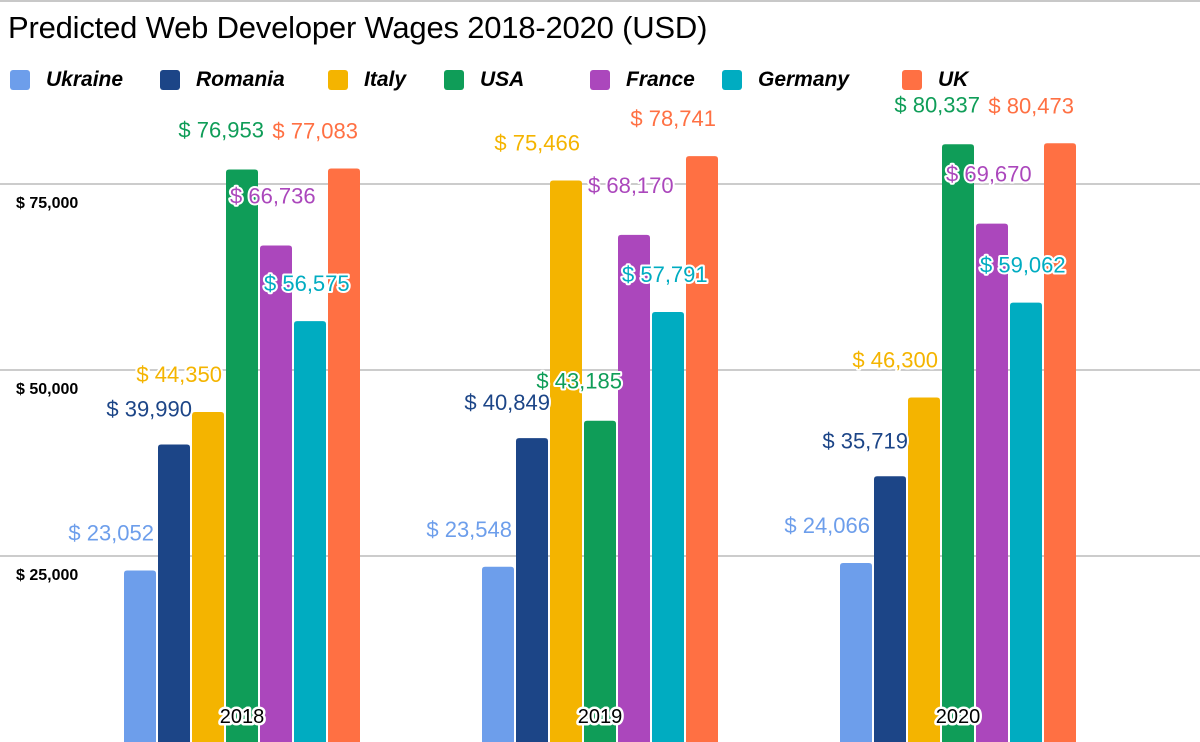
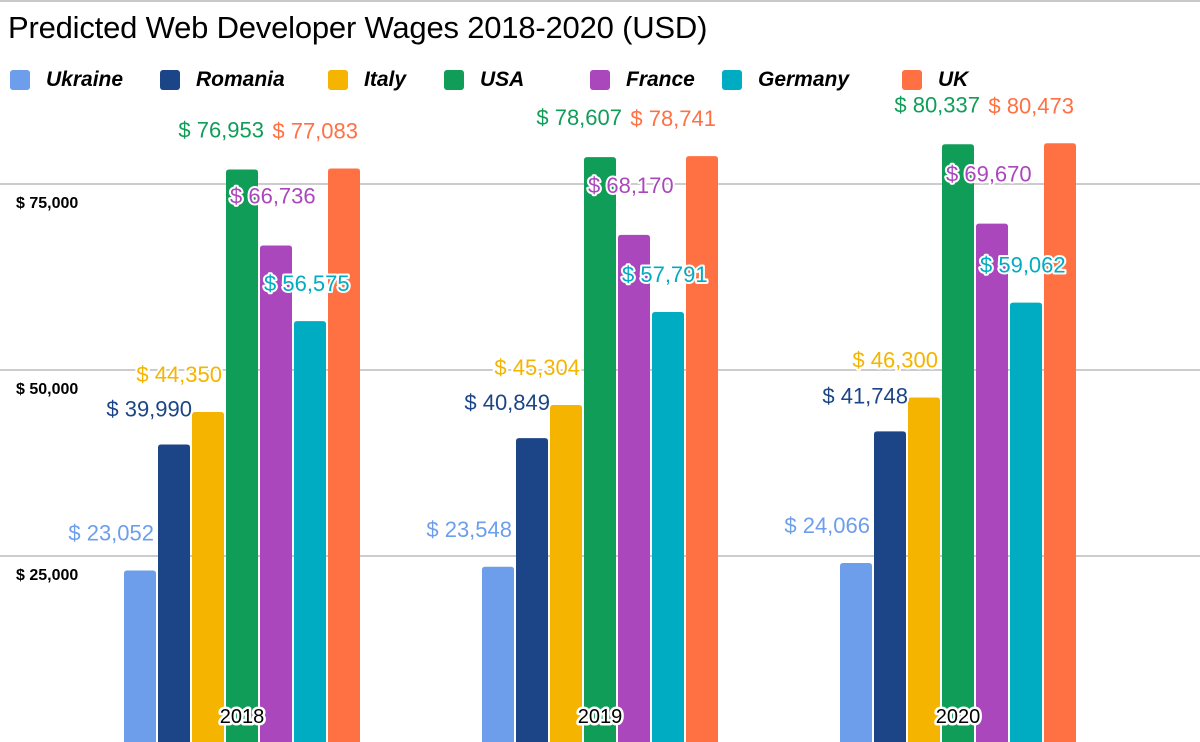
Italy/2019: 75,466 -> 45,304
USA/2019: 43,185 -> 78,607
Romania/2020: 35,719 -> 41,748
